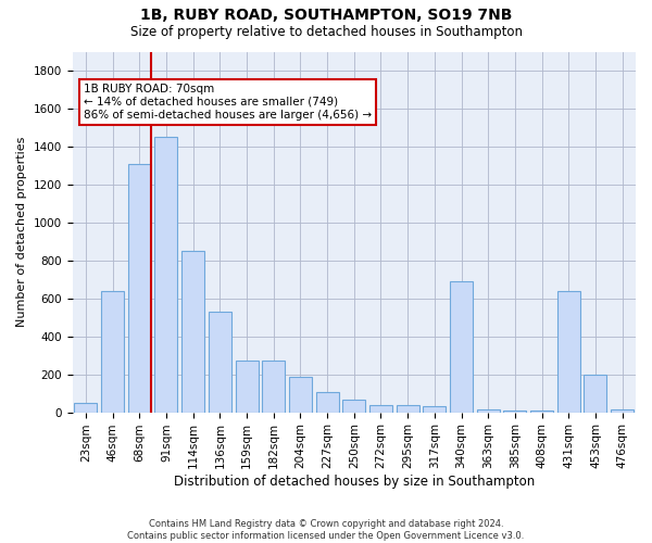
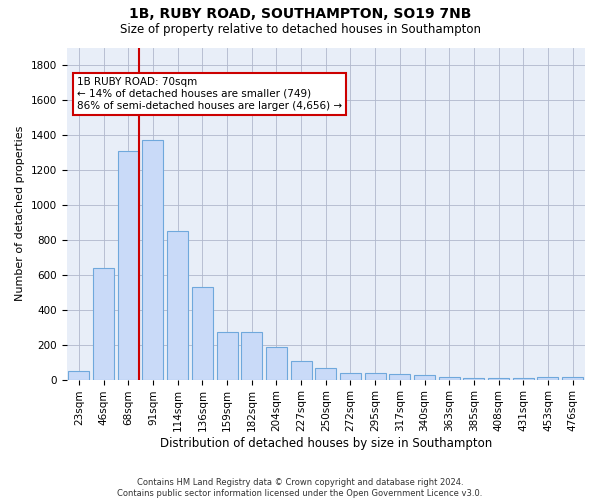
91sqm: 1450 -> 1370
340sqm: 690 -> 20
431sqm: 640 -> 10
453sqm: 200 -> 20
